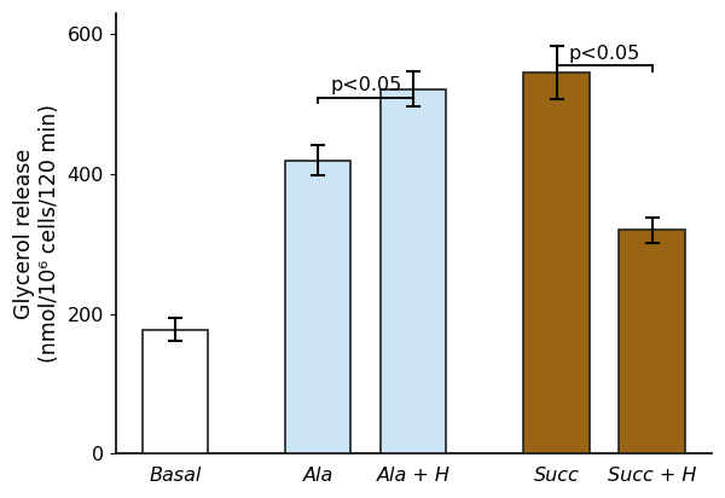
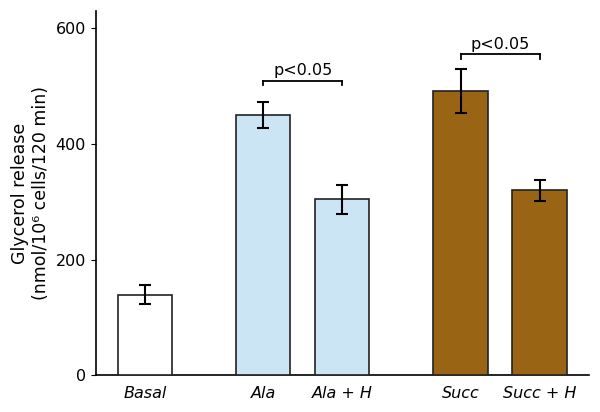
Basal: 178 -> 140
Ala: 420 -> 450
Ala + H: 522 -> 305
Succ: 546 -> 492
